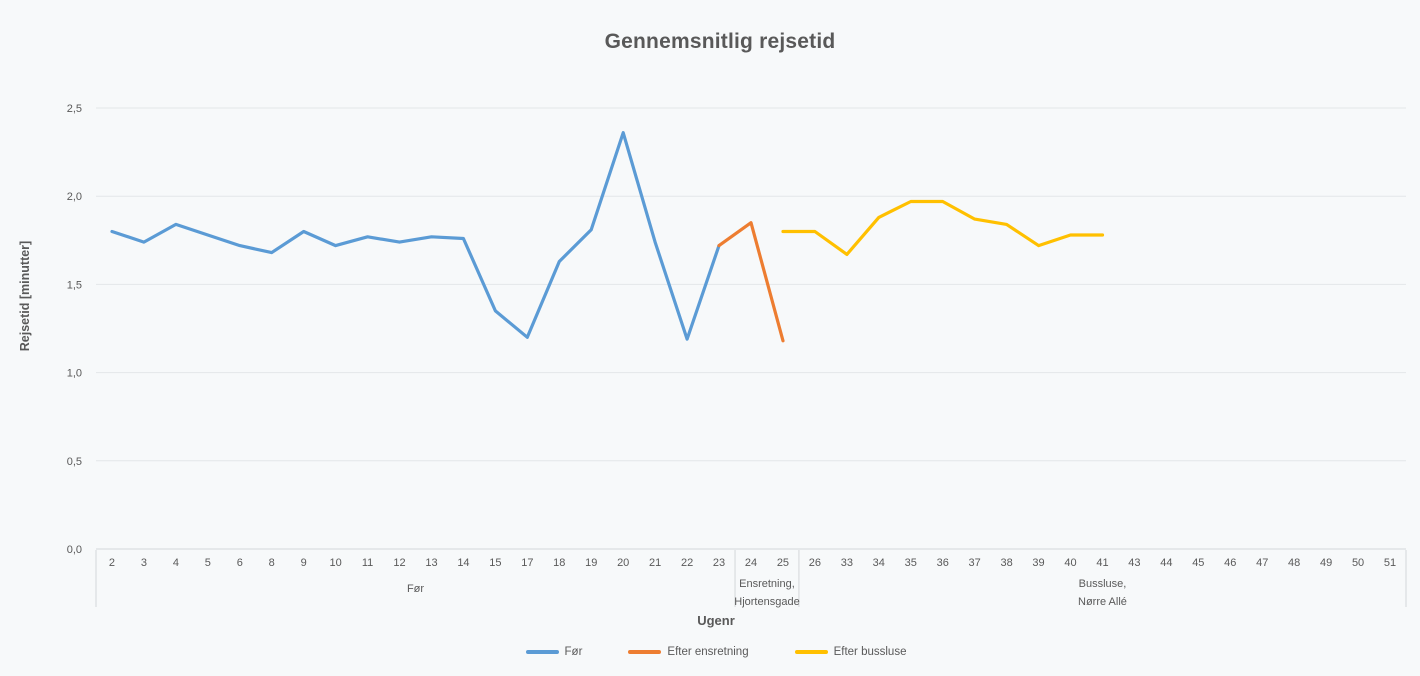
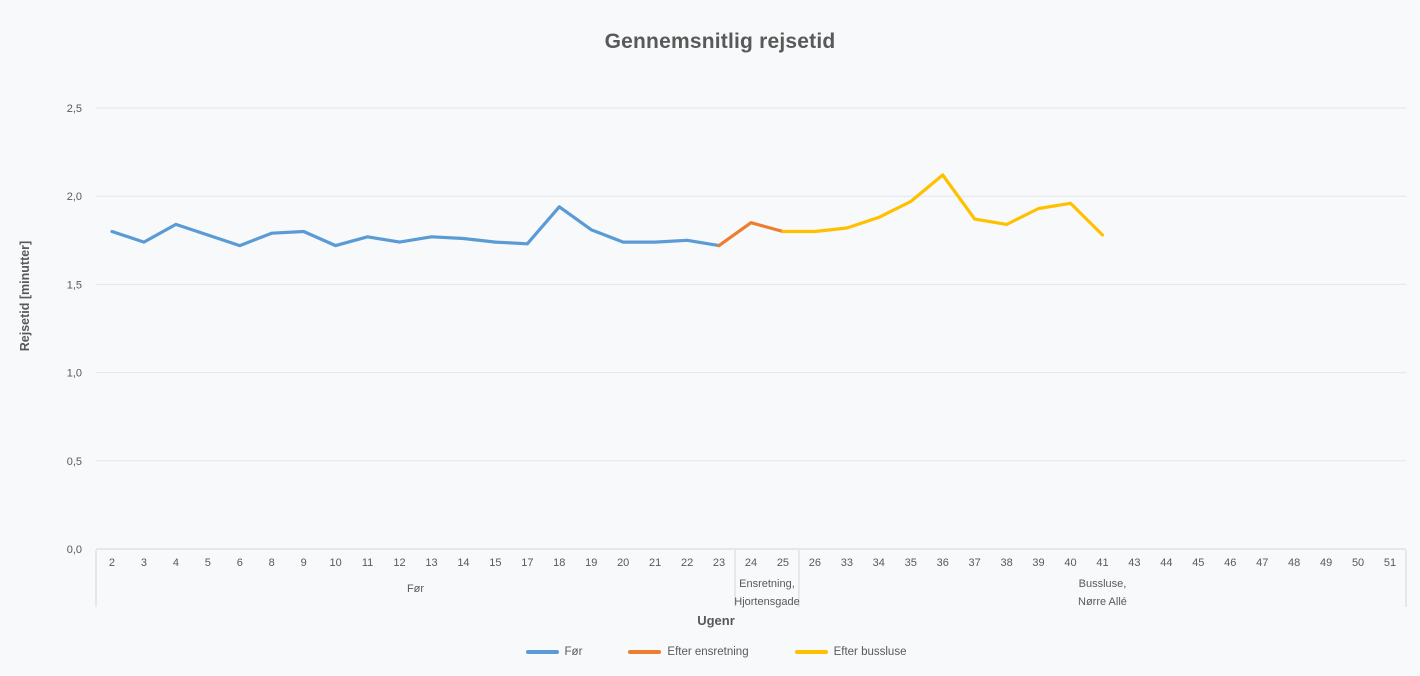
Før/8: 1,68 -> 1,79
Før/15: 1,35 -> 1,74
Før/17: 1,20 -> 1,73
Før/18: 1,63 -> 1,94
Før/20: 2,36 -> 1,74
Før/22: 1,19 -> 1,75
Efter ensretning/25: 1,18 -> 1,80
Efter bussluse/33: 1,67 -> 1,82
Efter bussluse/36: 1,97 -> 2,12
Efter bussluse/39: 1,72 -> 1,93
Efter bussluse/40: 1,78 -> 1,96
